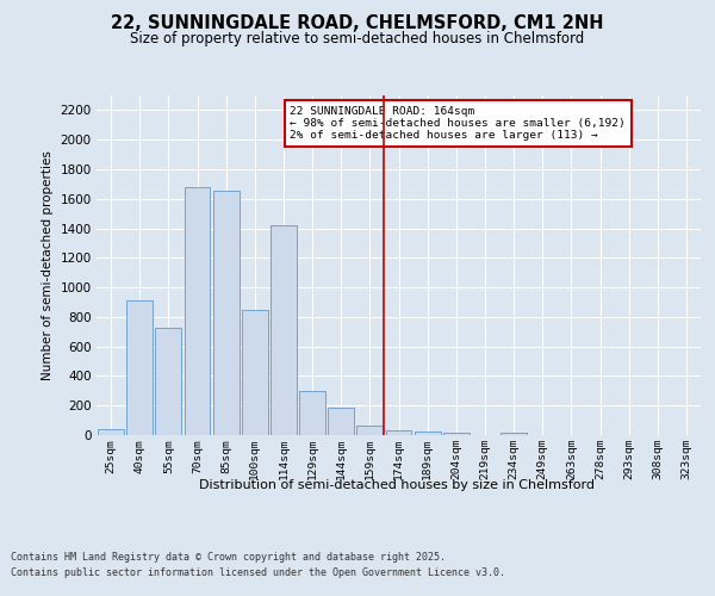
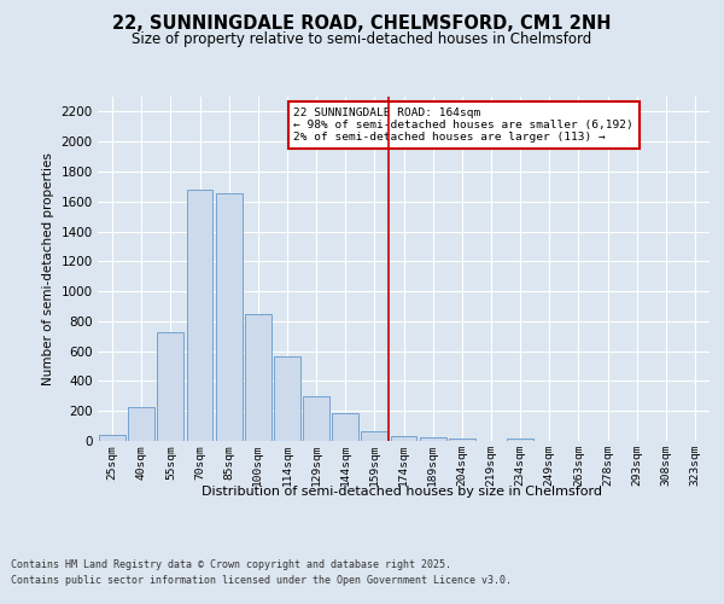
40sqm: 910 -> 220
114sqm: 1420 -> 560
